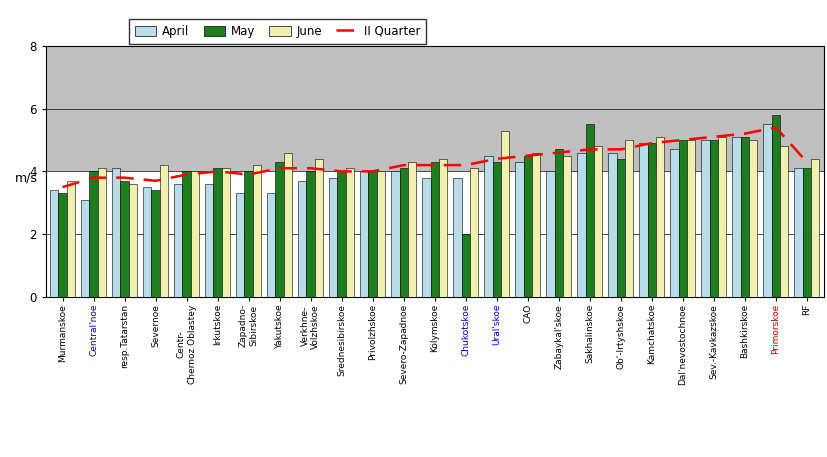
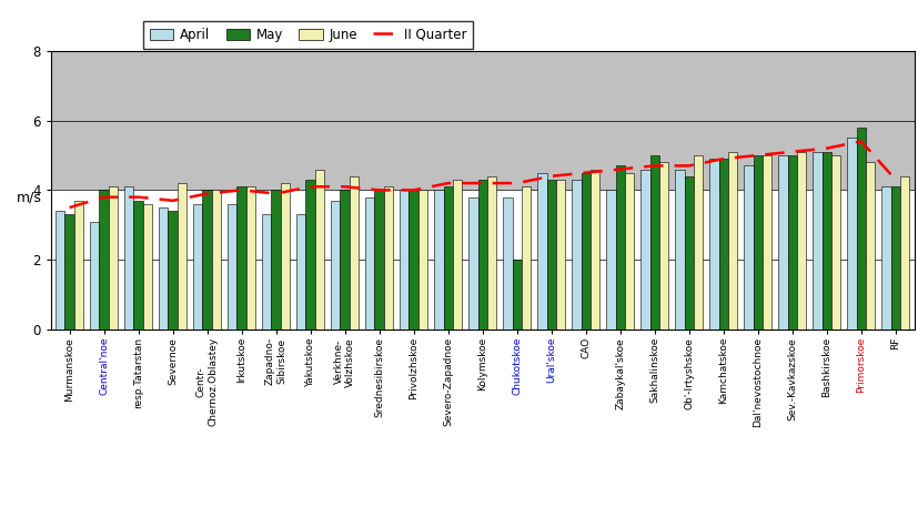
June/Ural'skoe: 5.3 -> 4.3
May/Sakhalinskoe: 5.5 -> 5.0
